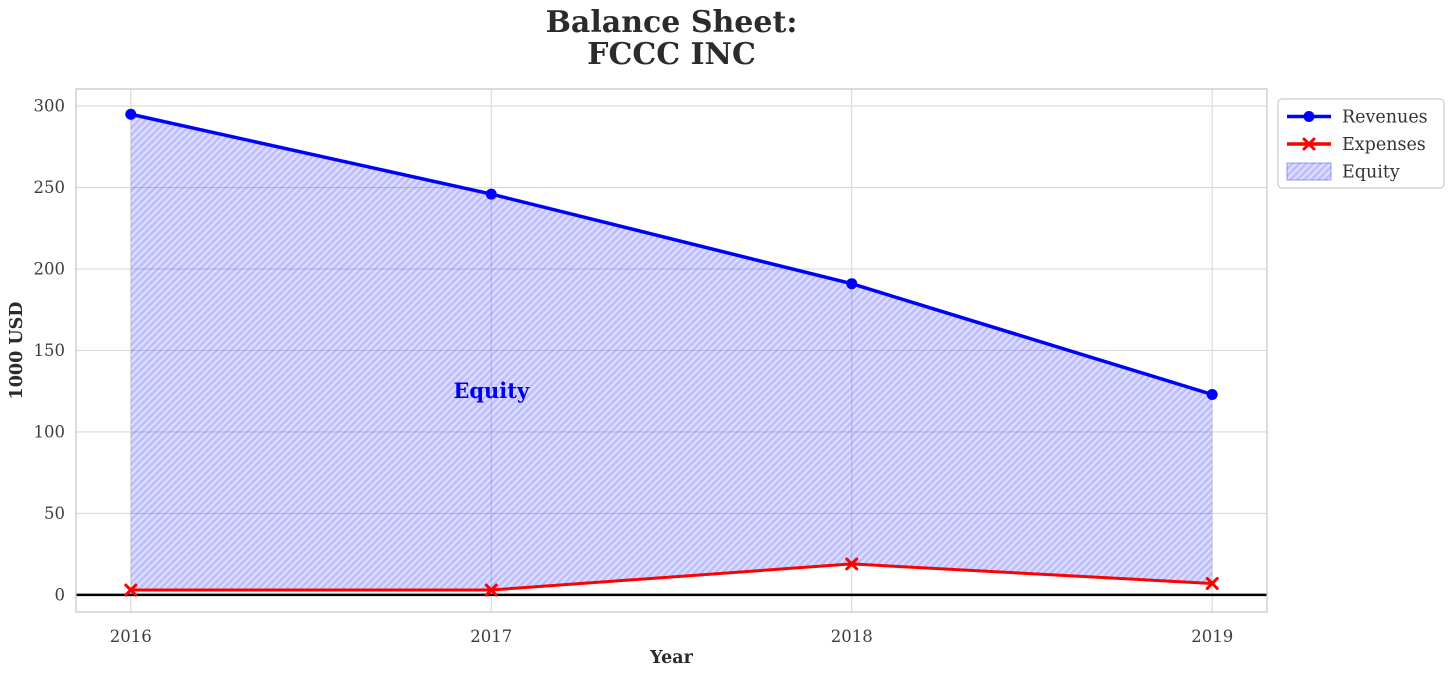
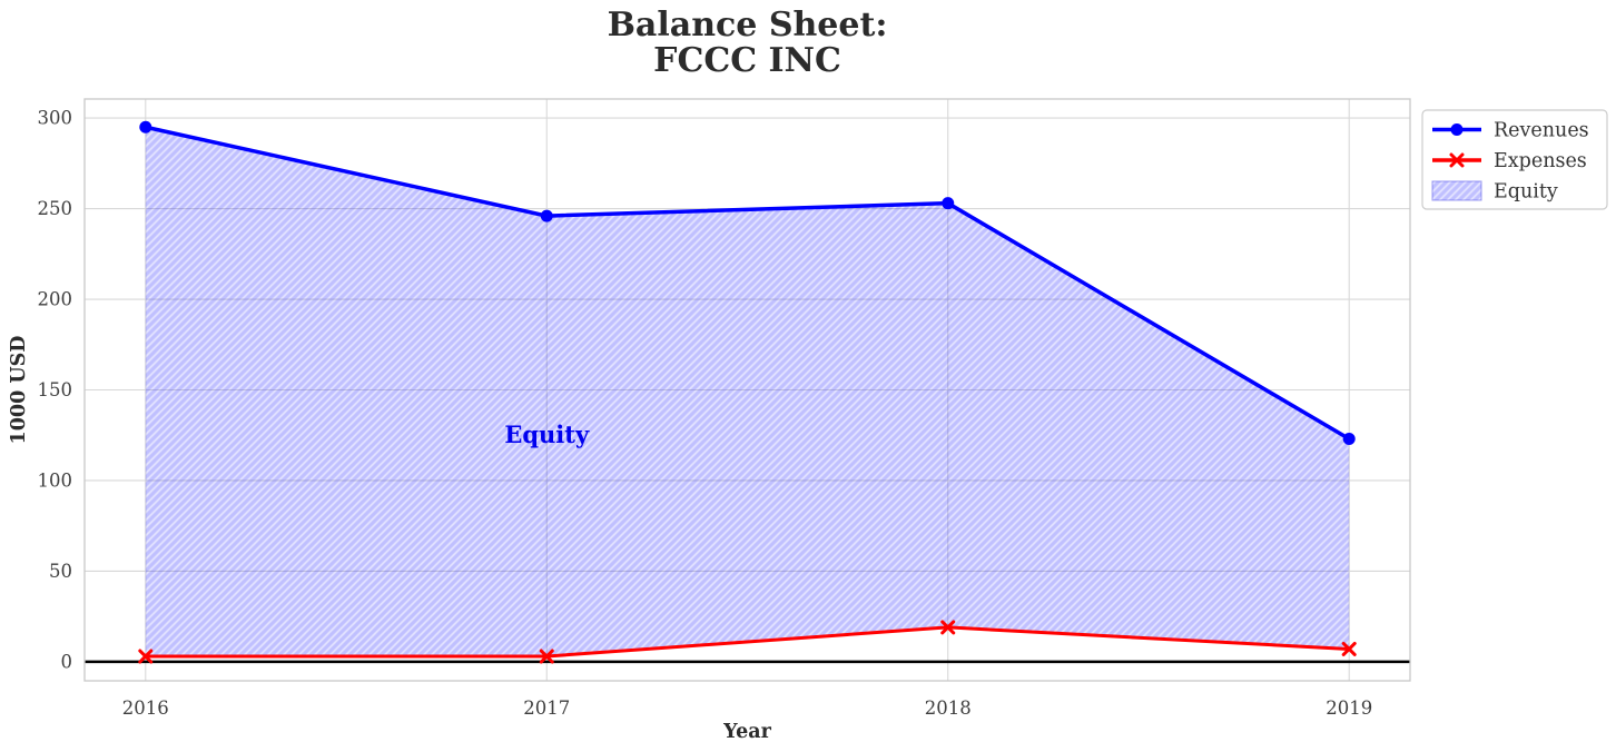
Revenues/2018: 191 -> 253
